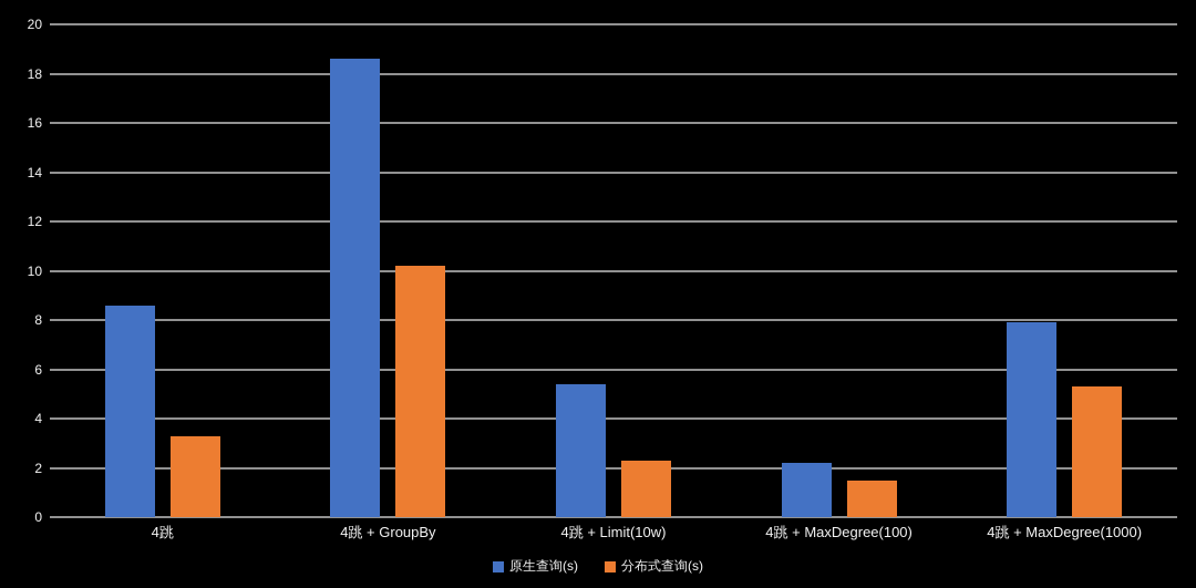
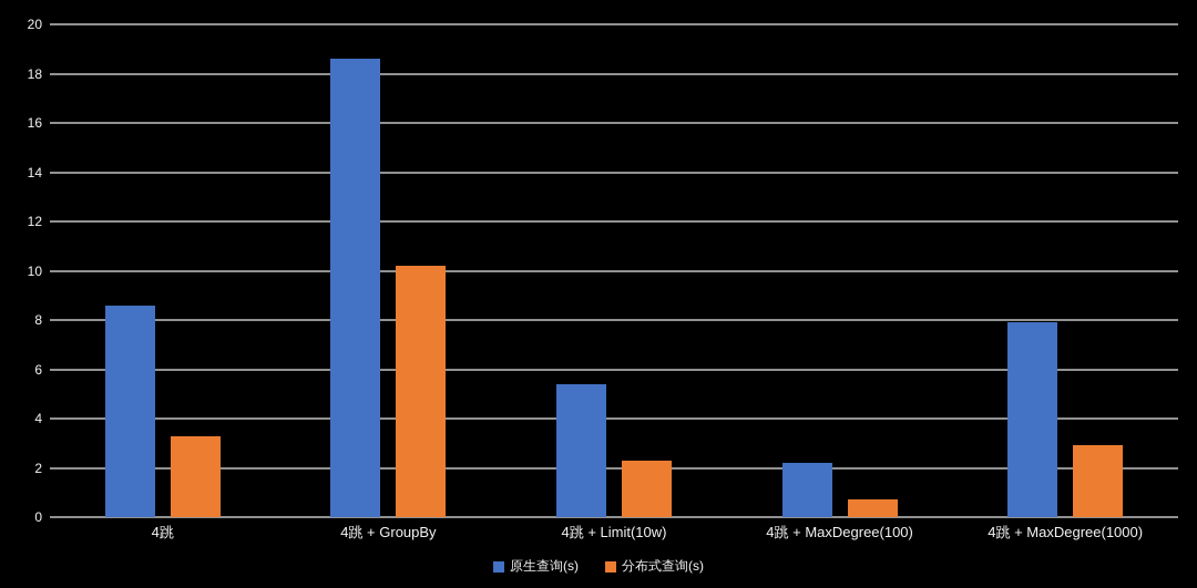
分布式查询(s)/4跳 + MaxDegree(100): 1.5 -> 0.7
分布式查询(s)/4跳 + MaxDegree(1000): 5.3 -> 2.9
